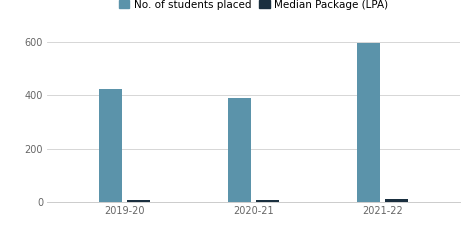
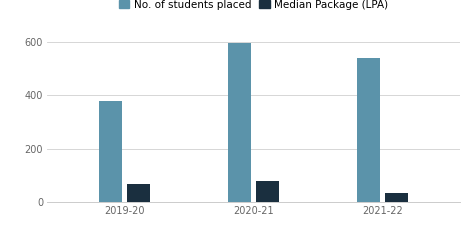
No. of students placed/2019-20: 425 -> 380
Median Package (LPA)/2019-20: 8 -> 70
No. of students placed/2020-21: 390 -> 595
Median Package (LPA)/2020-21: 7 -> 80
No. of students placed/2021-22: 597 -> 540
Median Package (LPA)/2021-22: 13 -> 35
